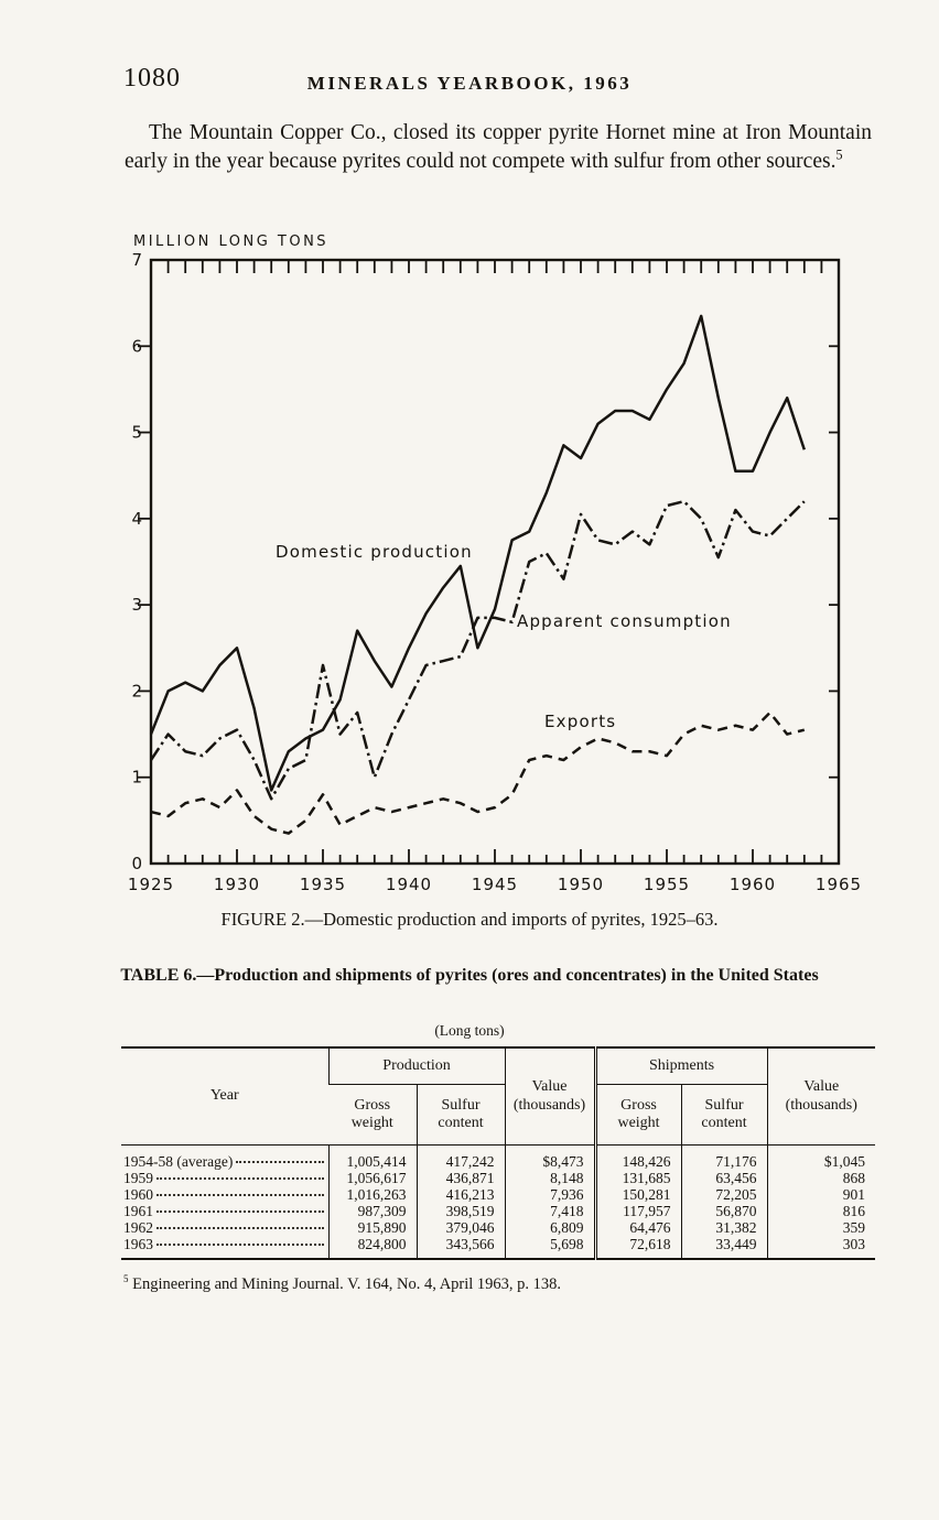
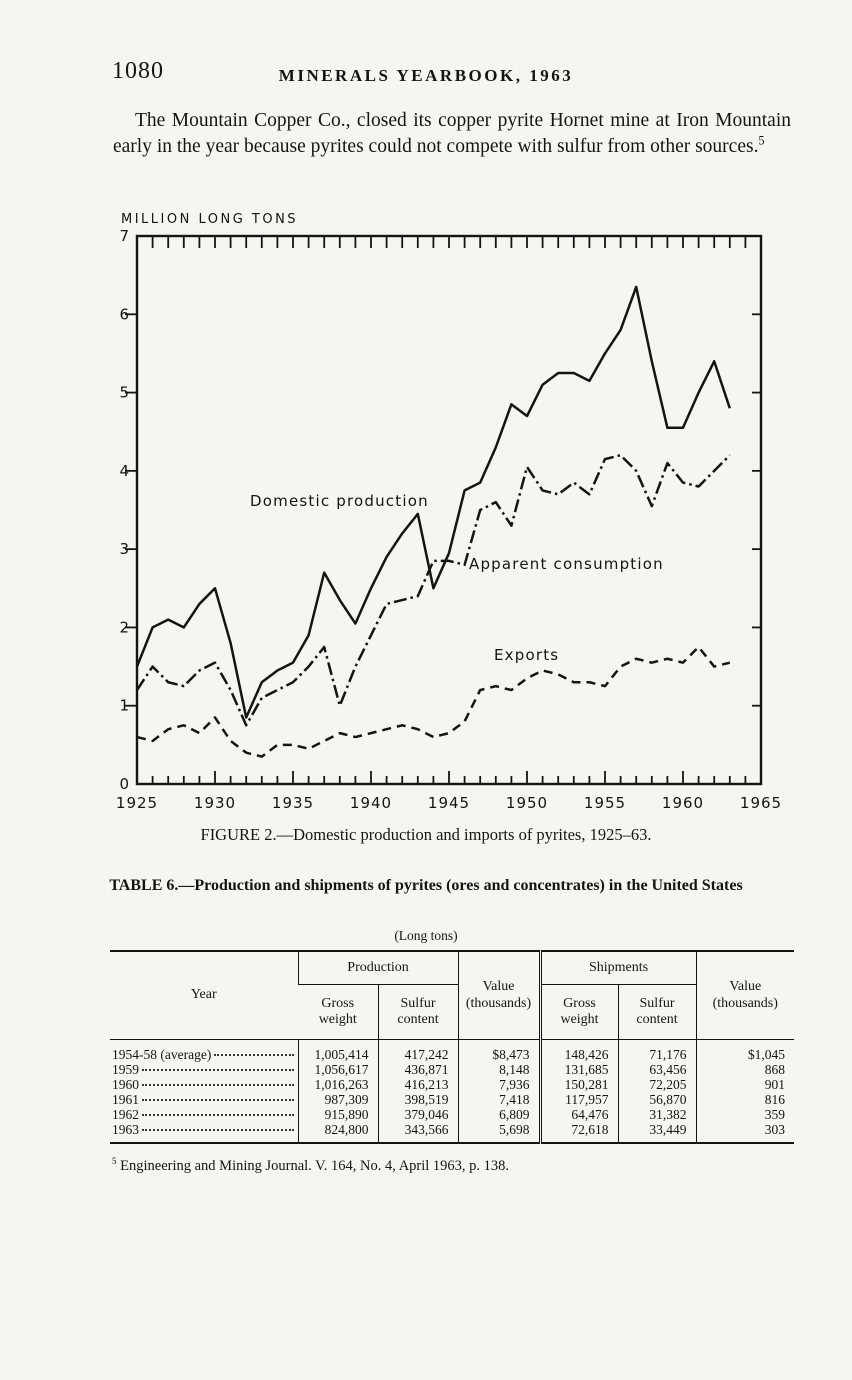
Apparent consumption/1935: 2.3 -> 1.3
Exports/1935: 0.8 -> 0.5
